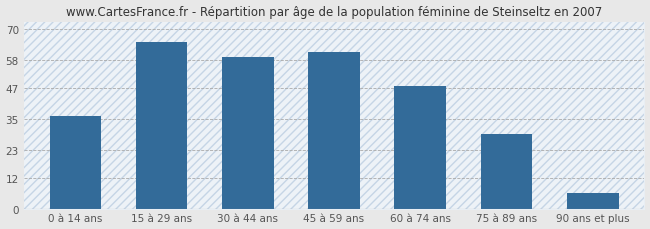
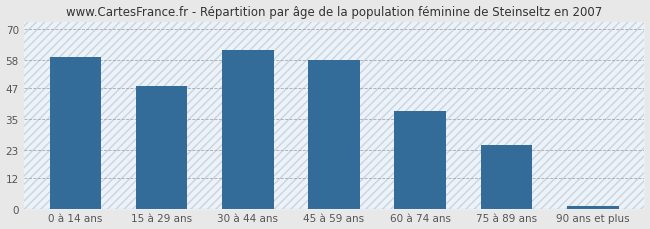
0 à 14 ans: 36 -> 59
15 à 29 ans: 65 -> 48
30 à 44 ans: 59 -> 62
45 à 59 ans: 61 -> 58
60 à 74 ans: 48 -> 38
75 à 89 ans: 29 -> 25
90 ans et plus: 6 -> 1
